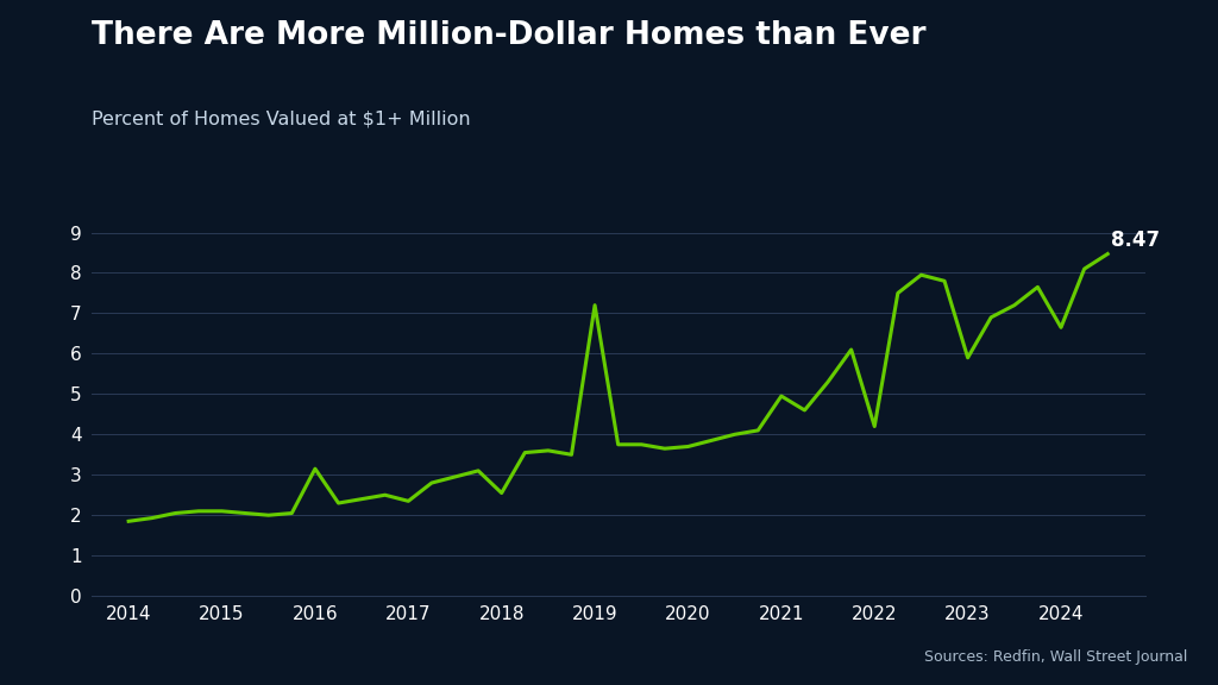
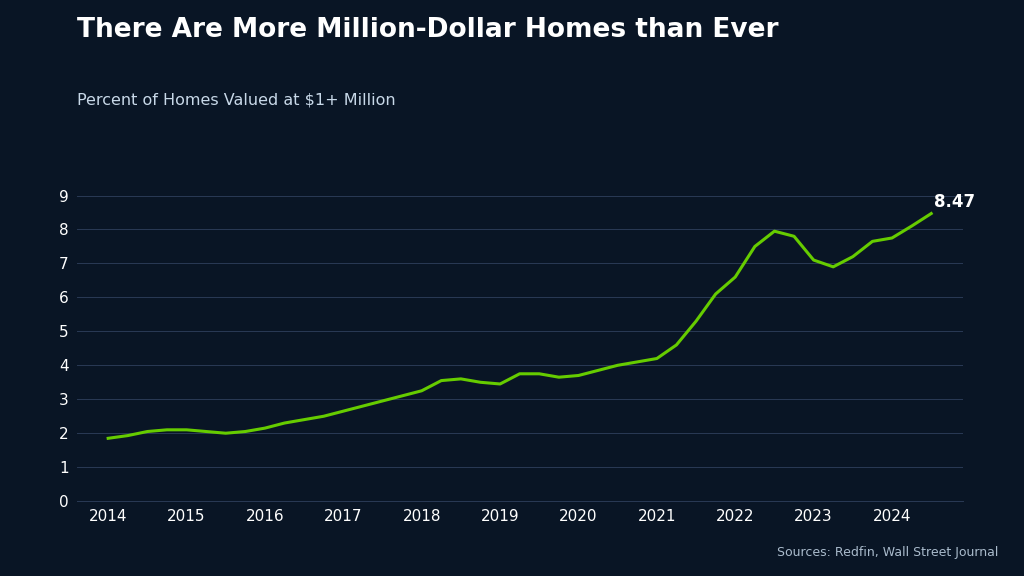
2016: 3.15 -> 2.15
2017: 2.35 -> 2.65
2018: 2.55 -> 3.25
2019: 7.20 -> 3.45
2021: 4.95 -> 4.20
2022: 4.20 -> 6.60
2023: 5.90 -> 7.10
2024: 6.65 -> 7.75
